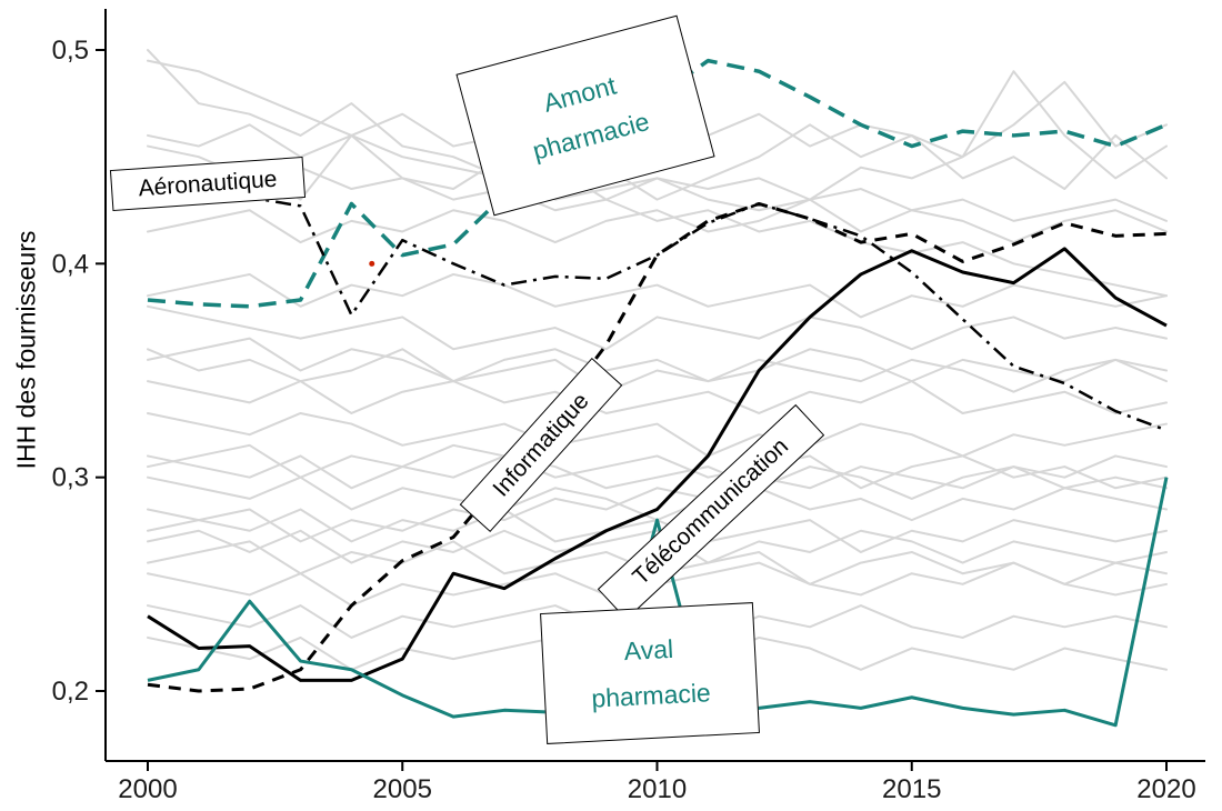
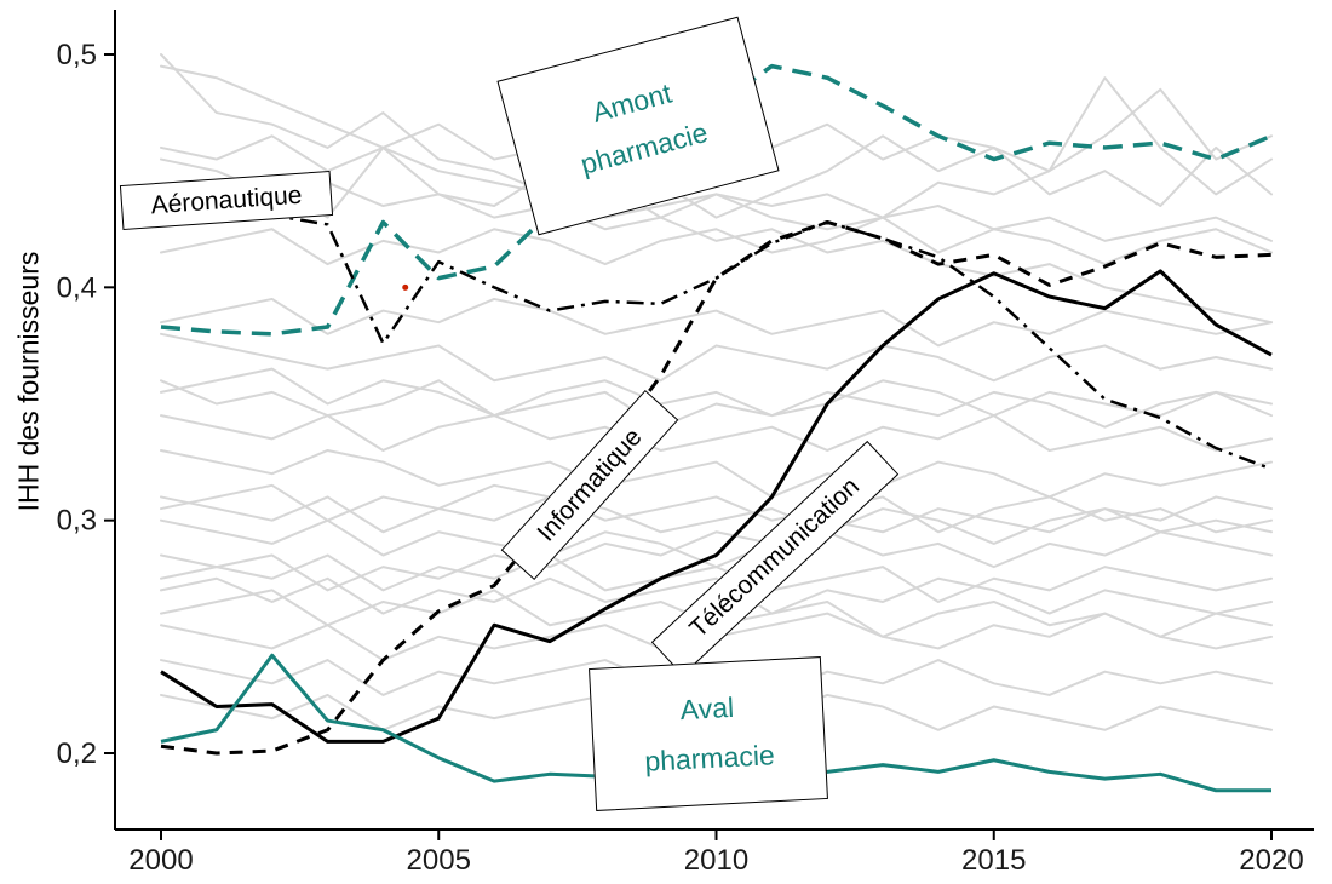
Aval pharmacie/2010: 0,28 -> 0,19
Aval pharmacie/2020: 0,30 -> 0,18
